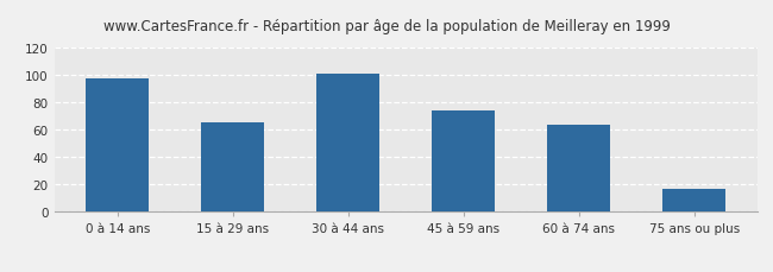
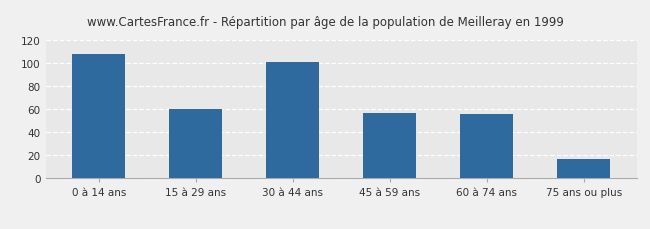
0 à 14 ans: 98 -> 108
15 à 29 ans: 66 -> 60
45 à 59 ans: 74 -> 57
60 à 74 ans: 64 -> 56
